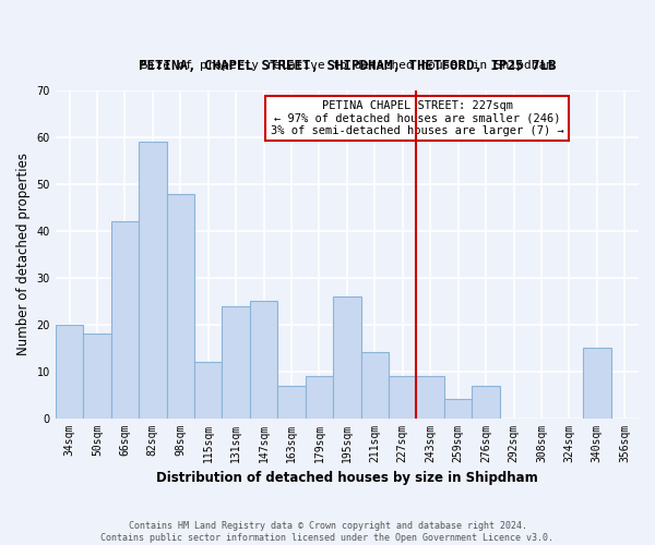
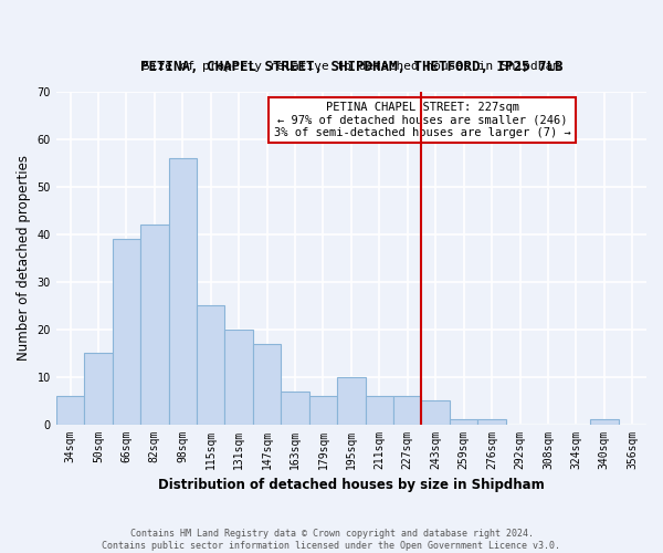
34sqm: 20 -> 6
50sqm: 18 -> 15
66sqm: 42 -> 39
82sqm: 59 -> 42
98sqm: 48 -> 56
115sqm: 12 -> 25
131sqm: 24 -> 20
147sqm: 25 -> 17
179sqm: 9 -> 6
195sqm: 26 -> 10
211sqm: 14 -> 6
227sqm: 9 -> 6
243sqm: 9 -> 5
259sqm: 4 -> 1
276sqm: 7 -> 1
340sqm: 15 -> 1
